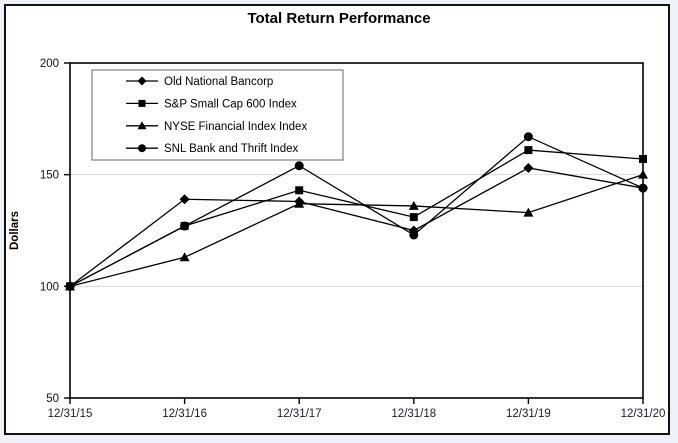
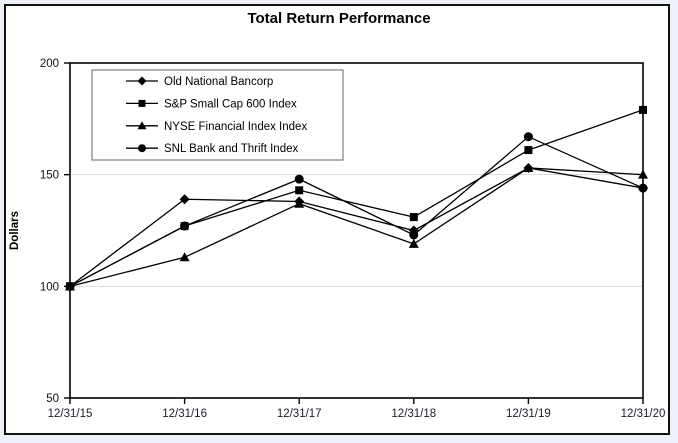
SNL Bank and Thrift Index/12/31/17: 154 -> 148
NYSE Financial Index Index/12/31/18: 136 -> 119
NYSE Financial Index Index/12/31/19: 133 -> 153
S&P Small Cap 600 Index/12/31/20: 157 -> 179
